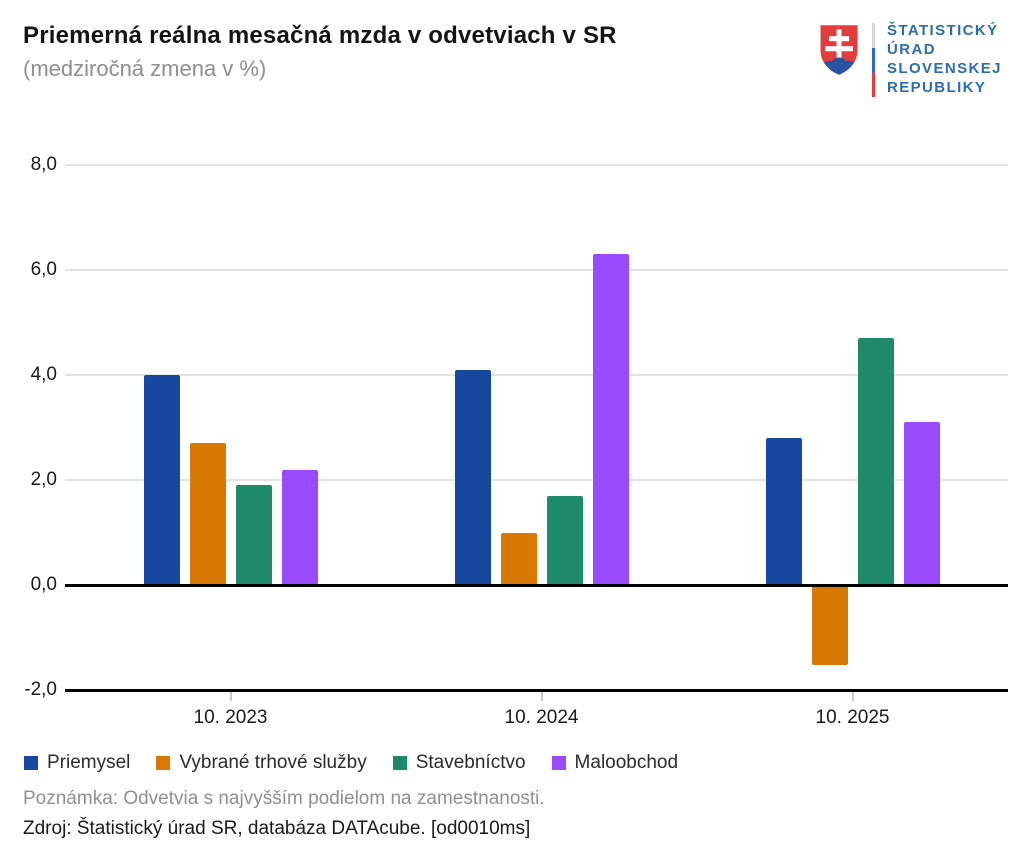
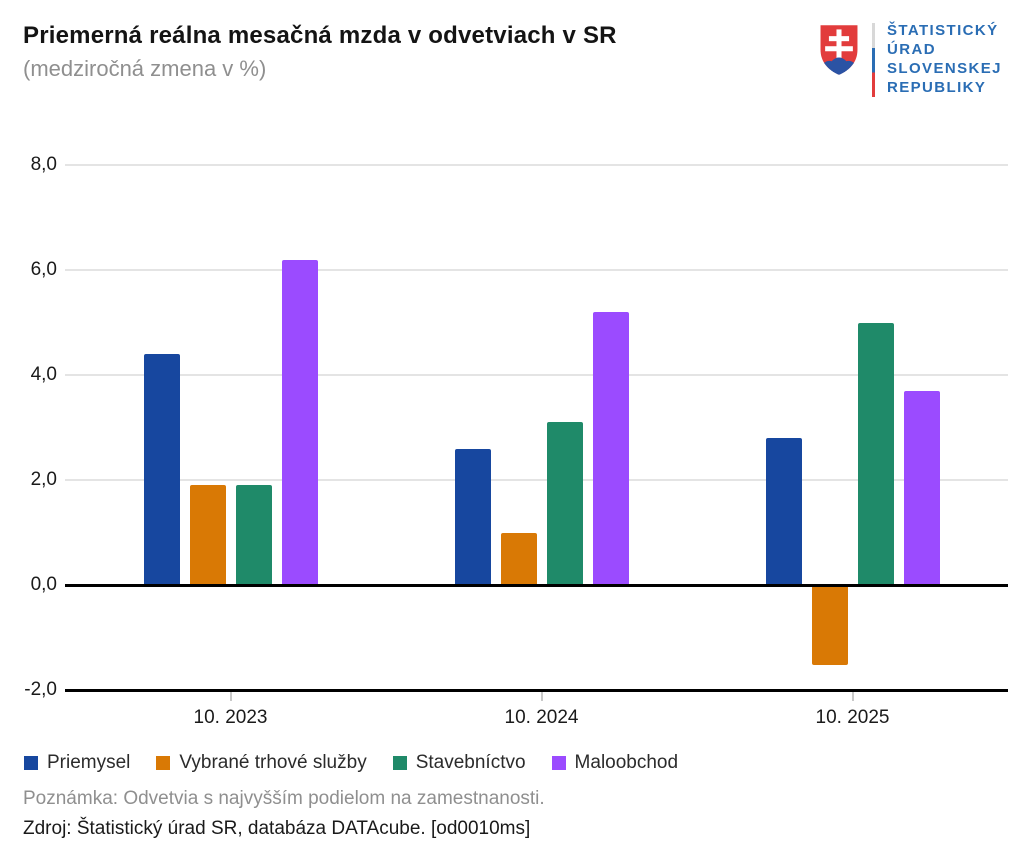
Priemysel/10. 2023: 4,0 -> 4,4
Vybrané trhové služby/10. 2023: 2,7 -> 1,9
Maloobchod/10. 2023: 2,2 -> 6,2
Priemysel/10. 2024: 4,1 -> 2,6
Stavebníctvo/10. 2024: 1,7 -> 3,1
Maloobchod/10. 2024: 6,3 -> 5,2
Stavebníctvo/10. 2025: 4,7 -> 5,0
Maloobchod/10. 2025: 3,1 -> 3,7
